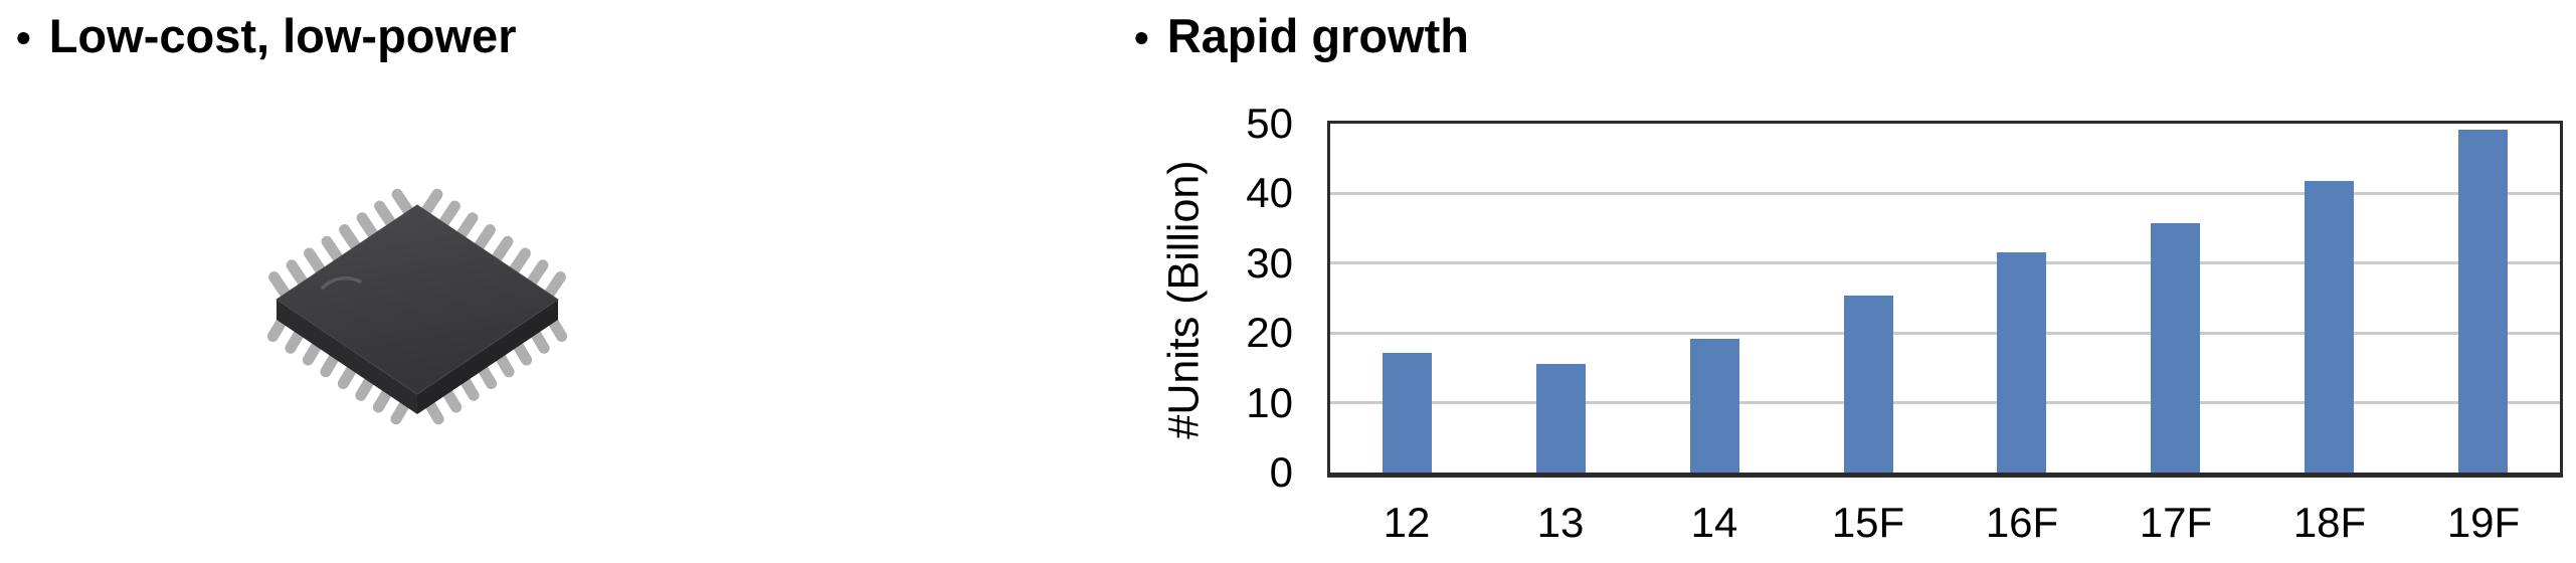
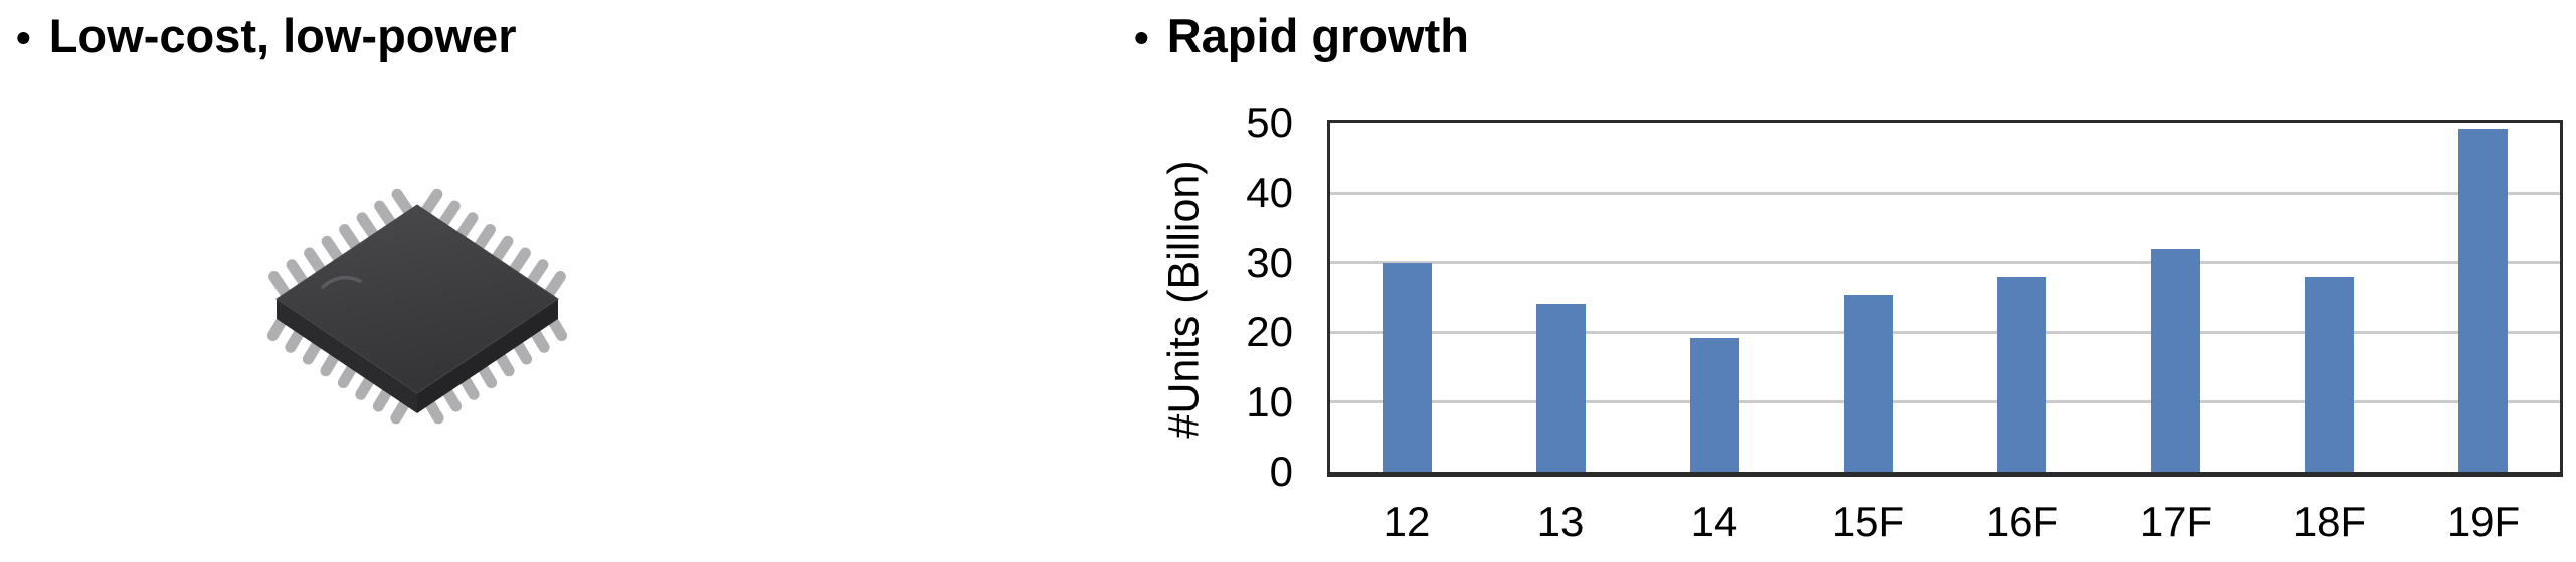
12: 17 -> 30
13: 16 -> 24
16F: 32 -> 28
17F: 36 -> 32
18F: 42 -> 28
